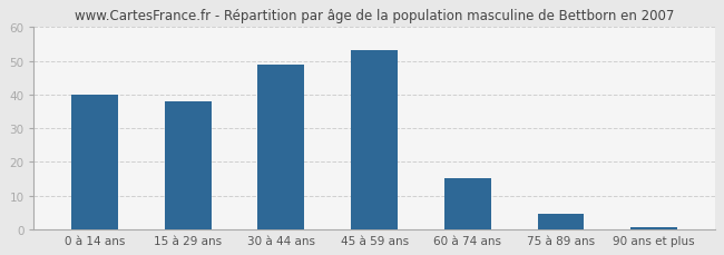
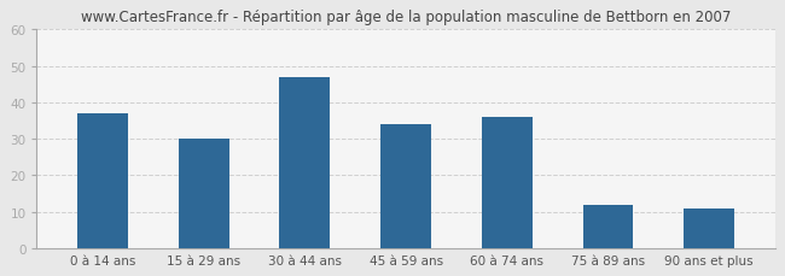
0 à 14 ans: 40.0 -> 37.0
15 à 29 ans: 38.0 -> 30.0
30 à 44 ans: 49.0 -> 47.0
45 à 59 ans: 53.0 -> 34.0
60 à 74 ans: 15.0 -> 36.0
75 à 89 ans: 4.5 -> 12.0
90 ans et plus: 0.5 -> 11.0
